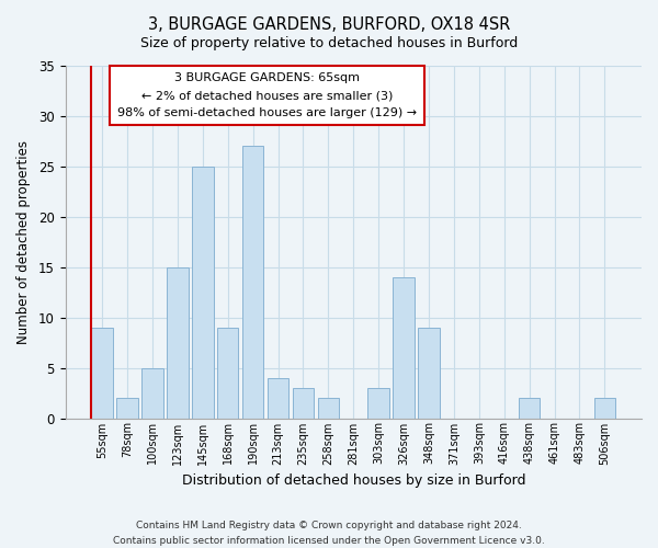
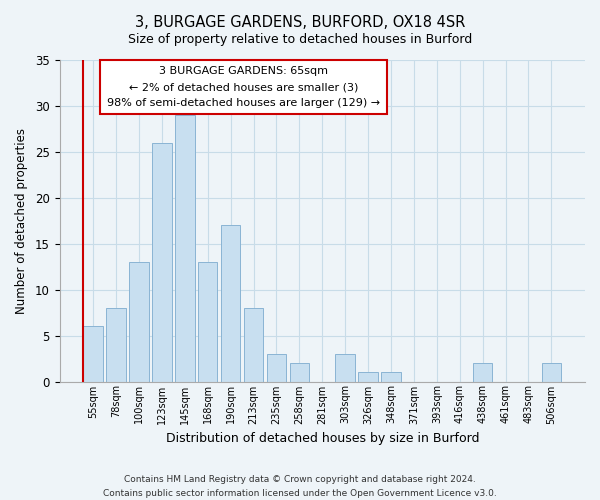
55sqm: 9 -> 6
78sqm: 2 -> 8
100sqm: 5 -> 13
123sqm: 15 -> 26
145sqm: 25 -> 29
168sqm: 9 -> 13
190sqm: 27 -> 17
213sqm: 4 -> 8
326sqm: 14 -> 1
348sqm: 9 -> 1
